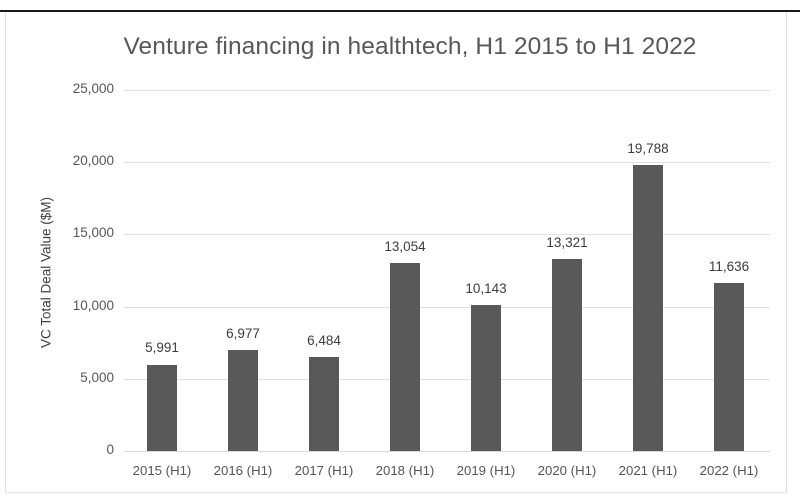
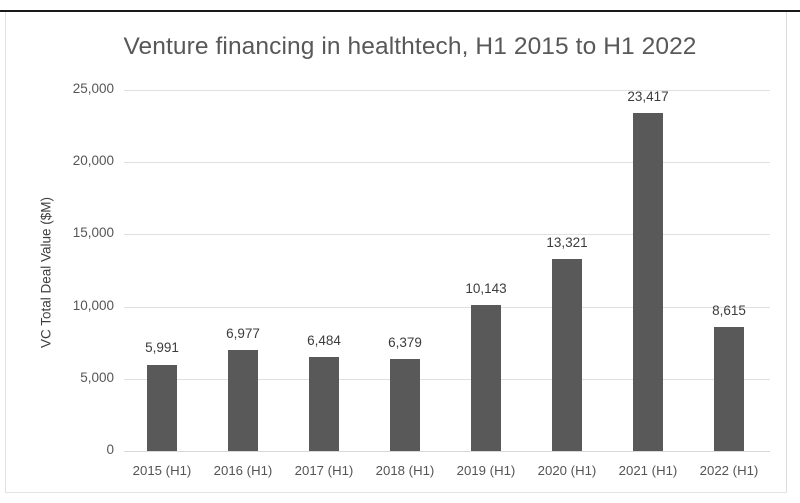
2018 (H1): 13,054 -> 6,379
2021 (H1): 19,788 -> 23,417
2022 (H1): 11,636 -> 8,615
